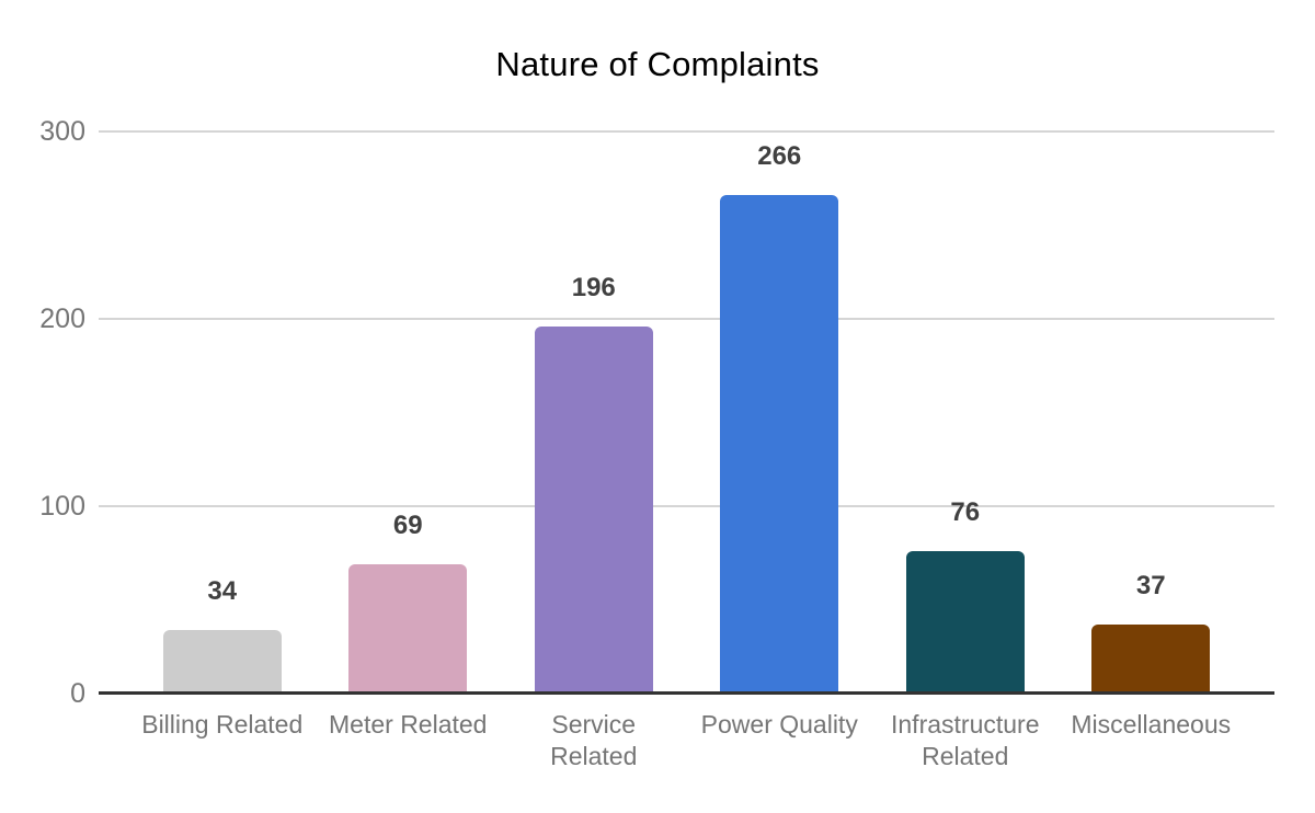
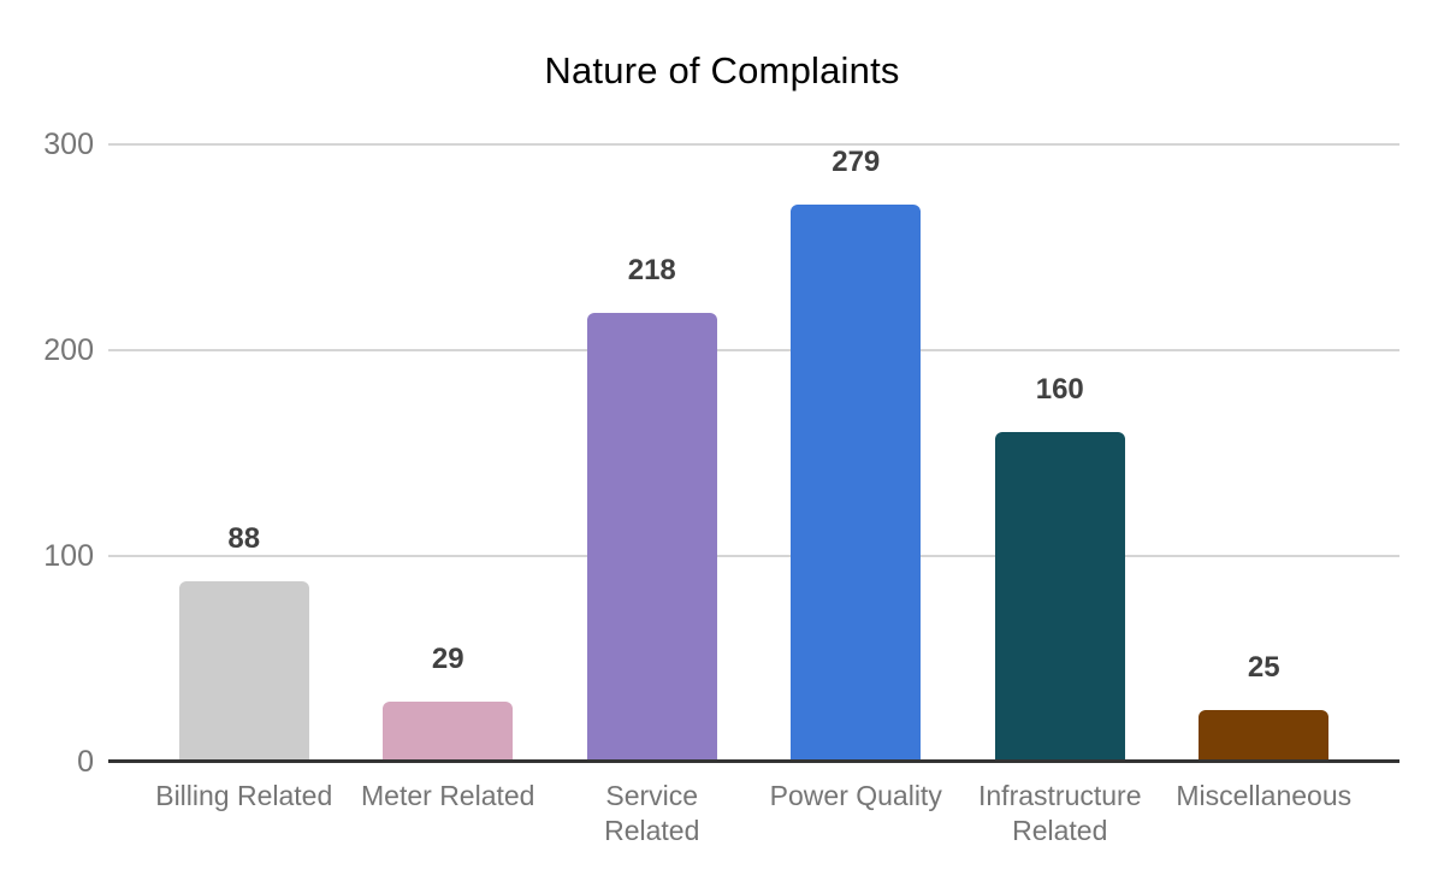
Billing Related: 34 -> 88
Meter Related: 69 -> 29
Service Related: 196 -> 218
Power Quality: 266 -> 279
Infrastructure Related: 76 -> 160
Miscellaneous: 37 -> 25
